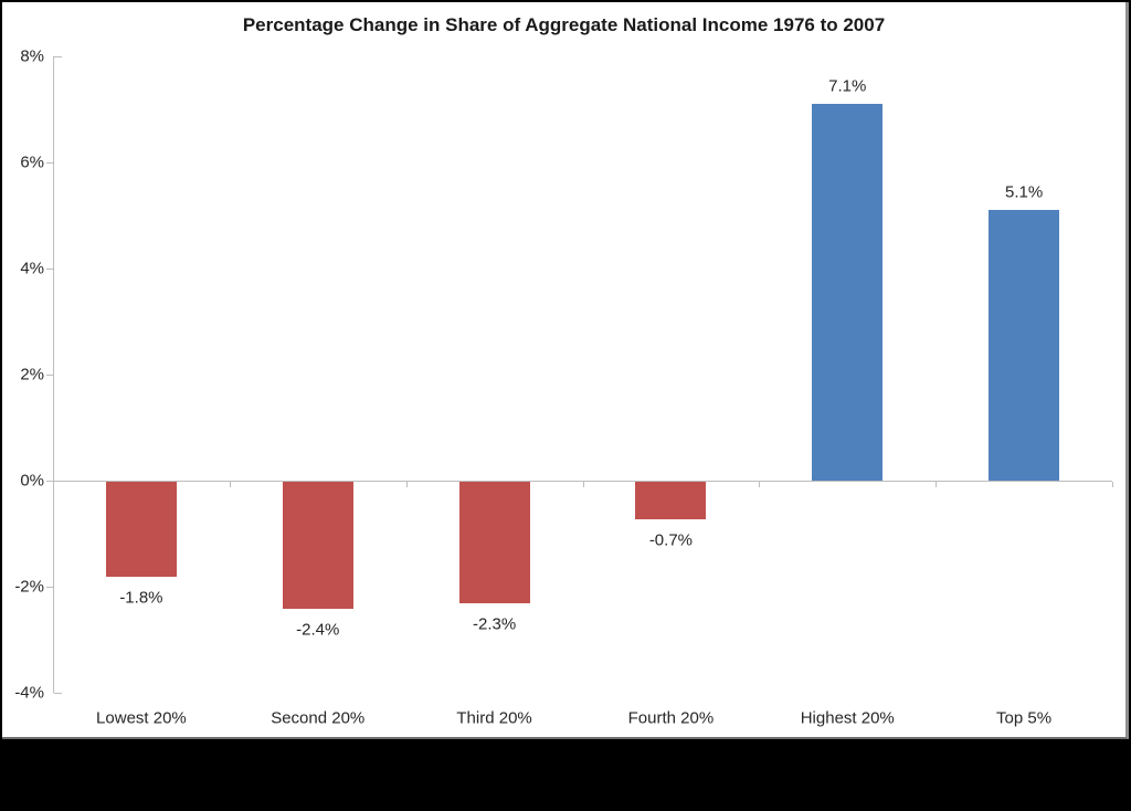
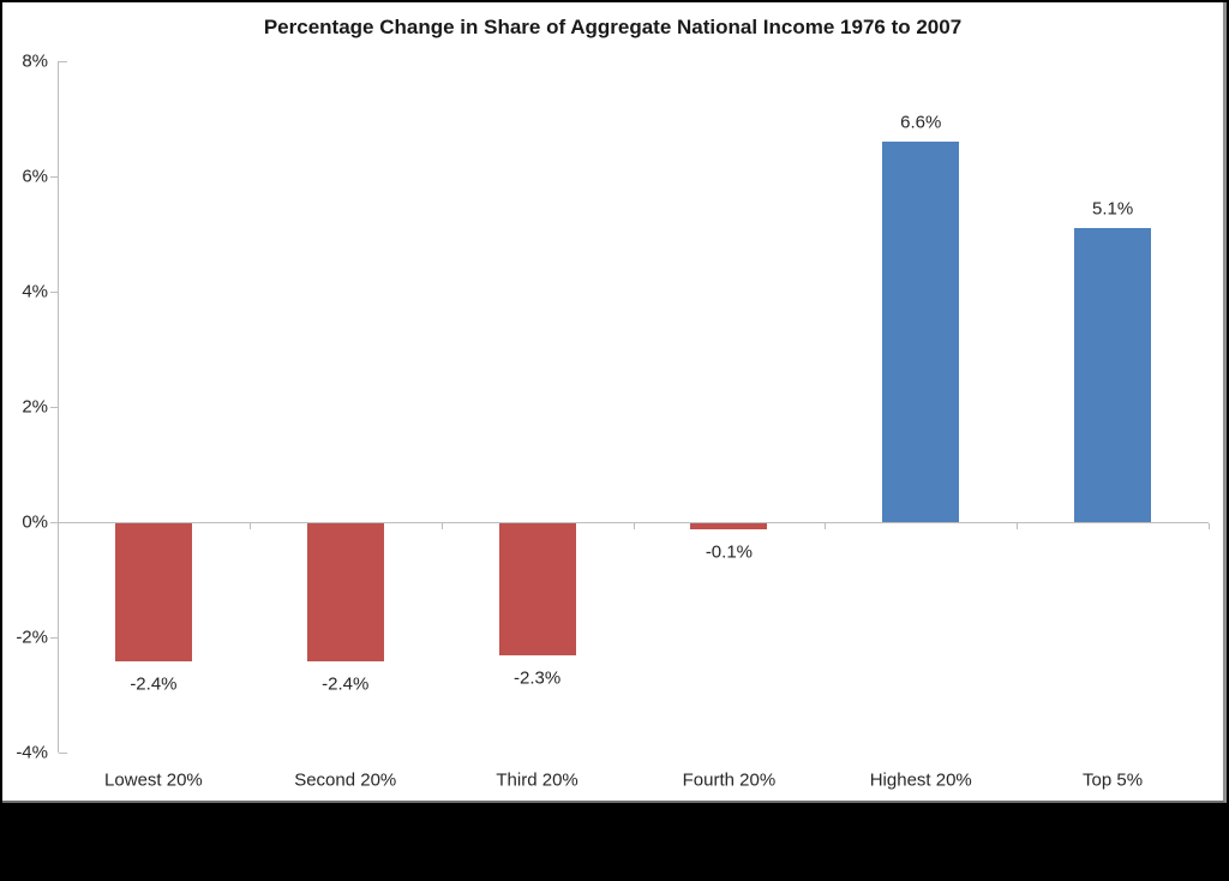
Lowest 20%: -1.8% -> -2.4%
Fourth 20%: -0.7% -> -0.1%
Highest 20%: 7.1% -> 6.6%
